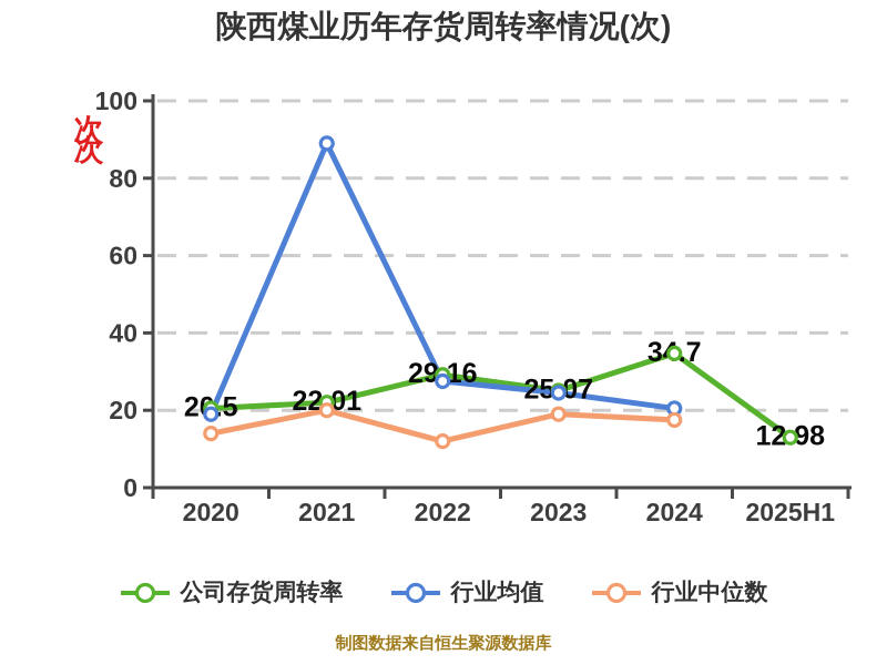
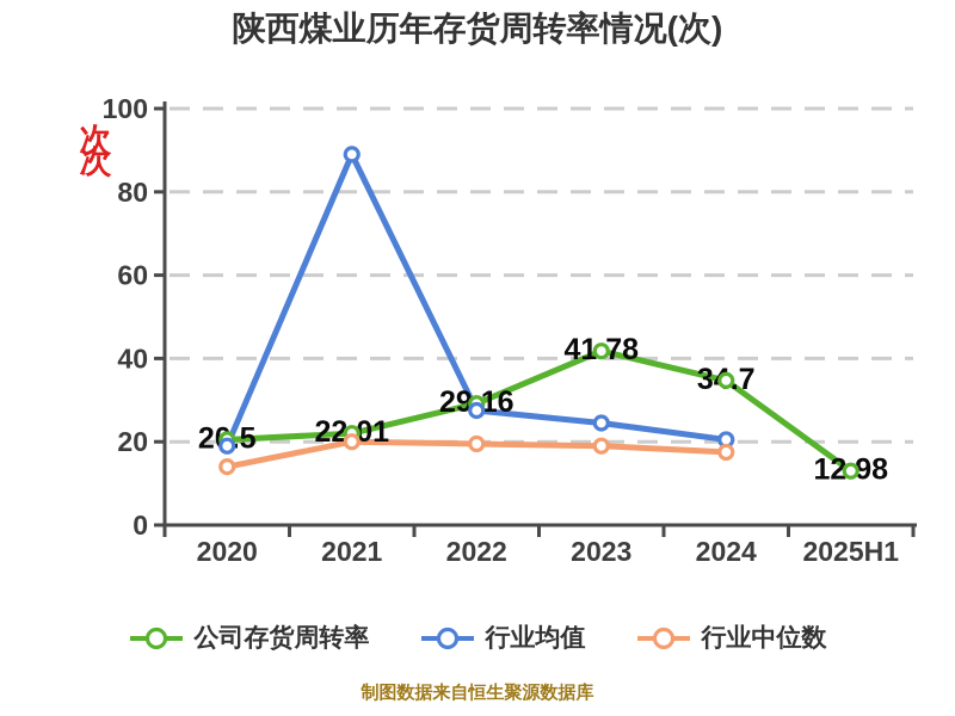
行业中位数/2022: 12 -> 20
公司存货周转率/2023: 25.07 -> 41.78
